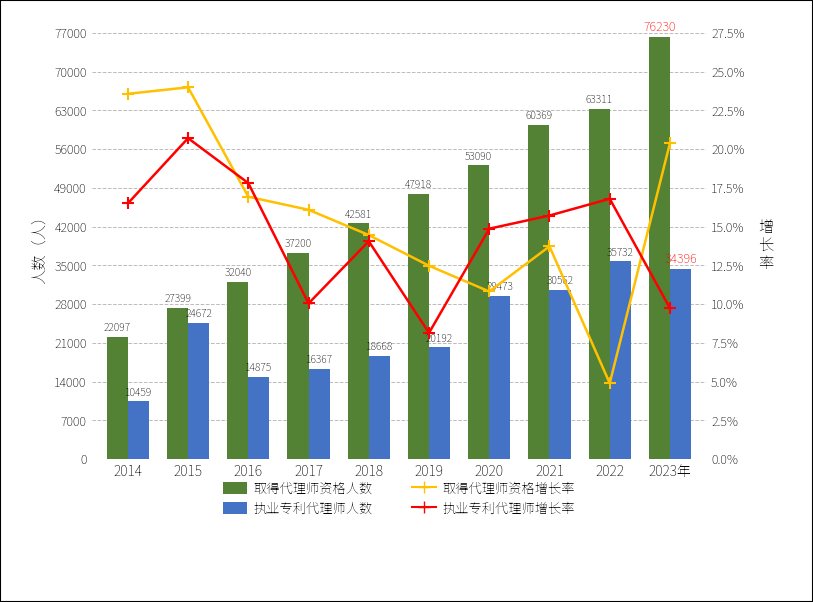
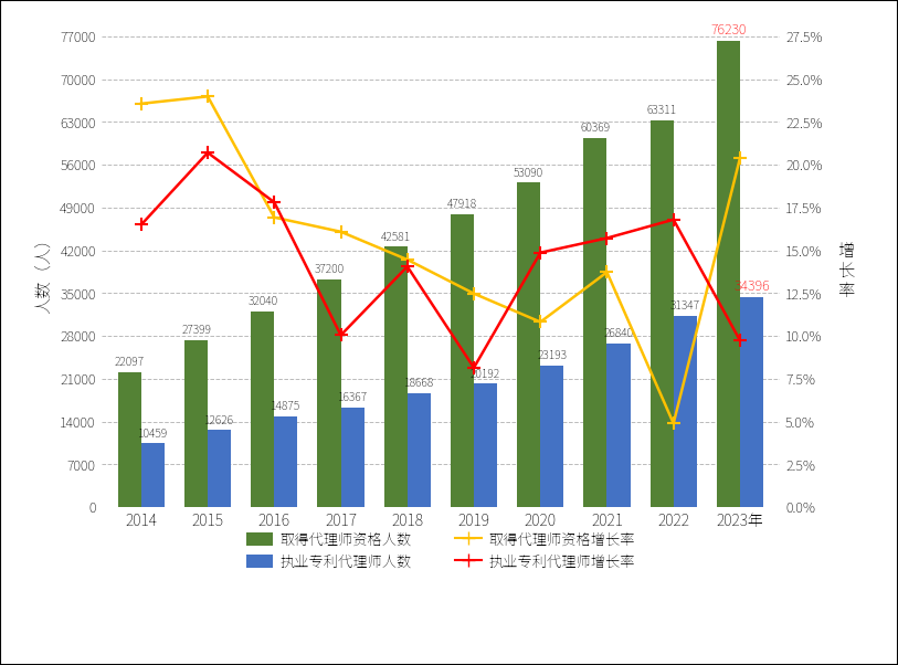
执业专利代理师人数/2015: 24672 -> 12626
执业专利代理师人数/2020: 29473 -> 23193
执业专利代理师人数/2021: 30562 -> 26840
执业专利代理师人数/2022: 35732 -> 31347
